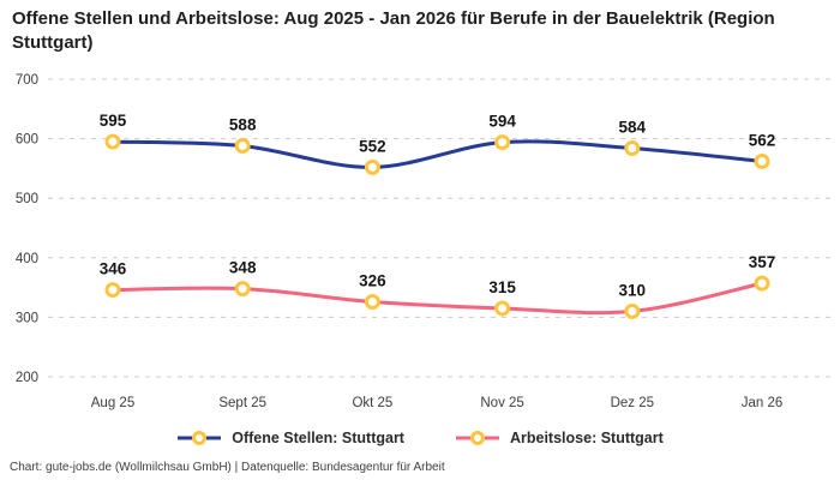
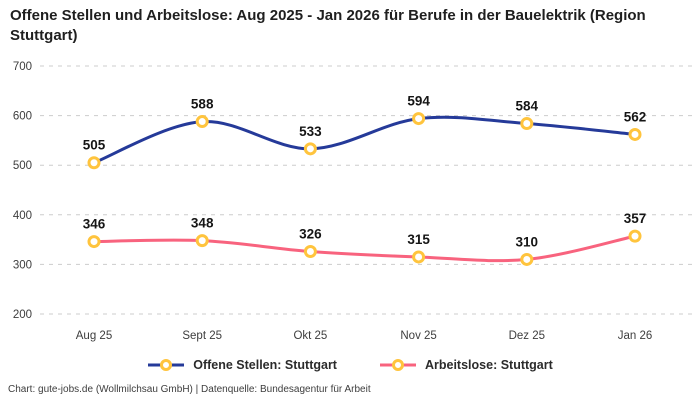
Offene Stellen: Stuttgart/Aug 25: 595 -> 505
Offene Stellen: Stuttgart/Okt 25: 552 -> 533
